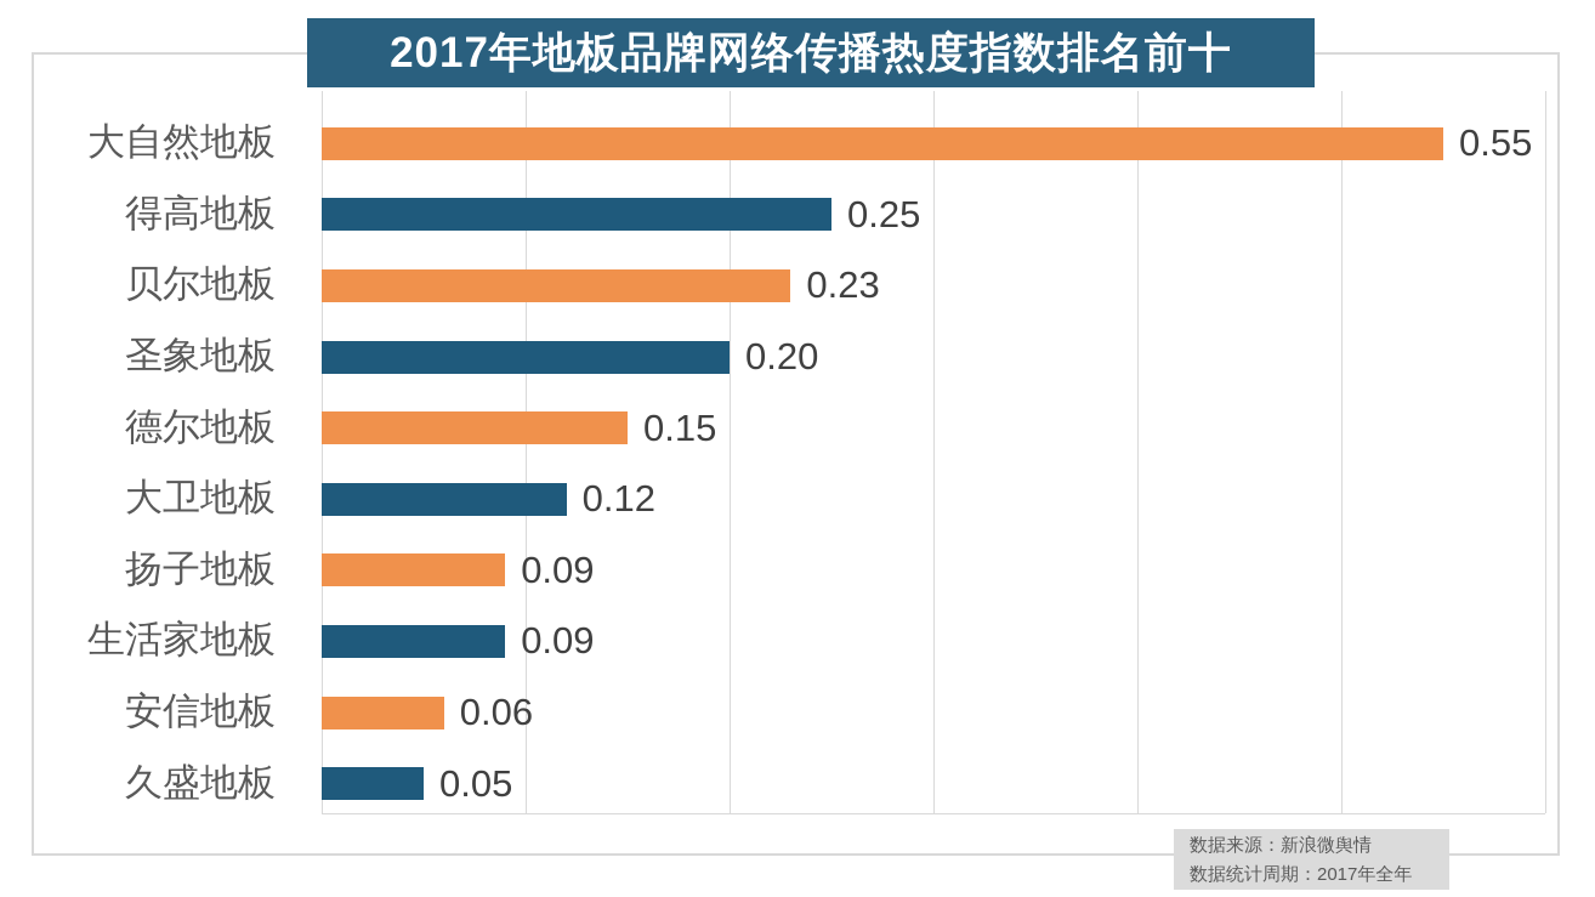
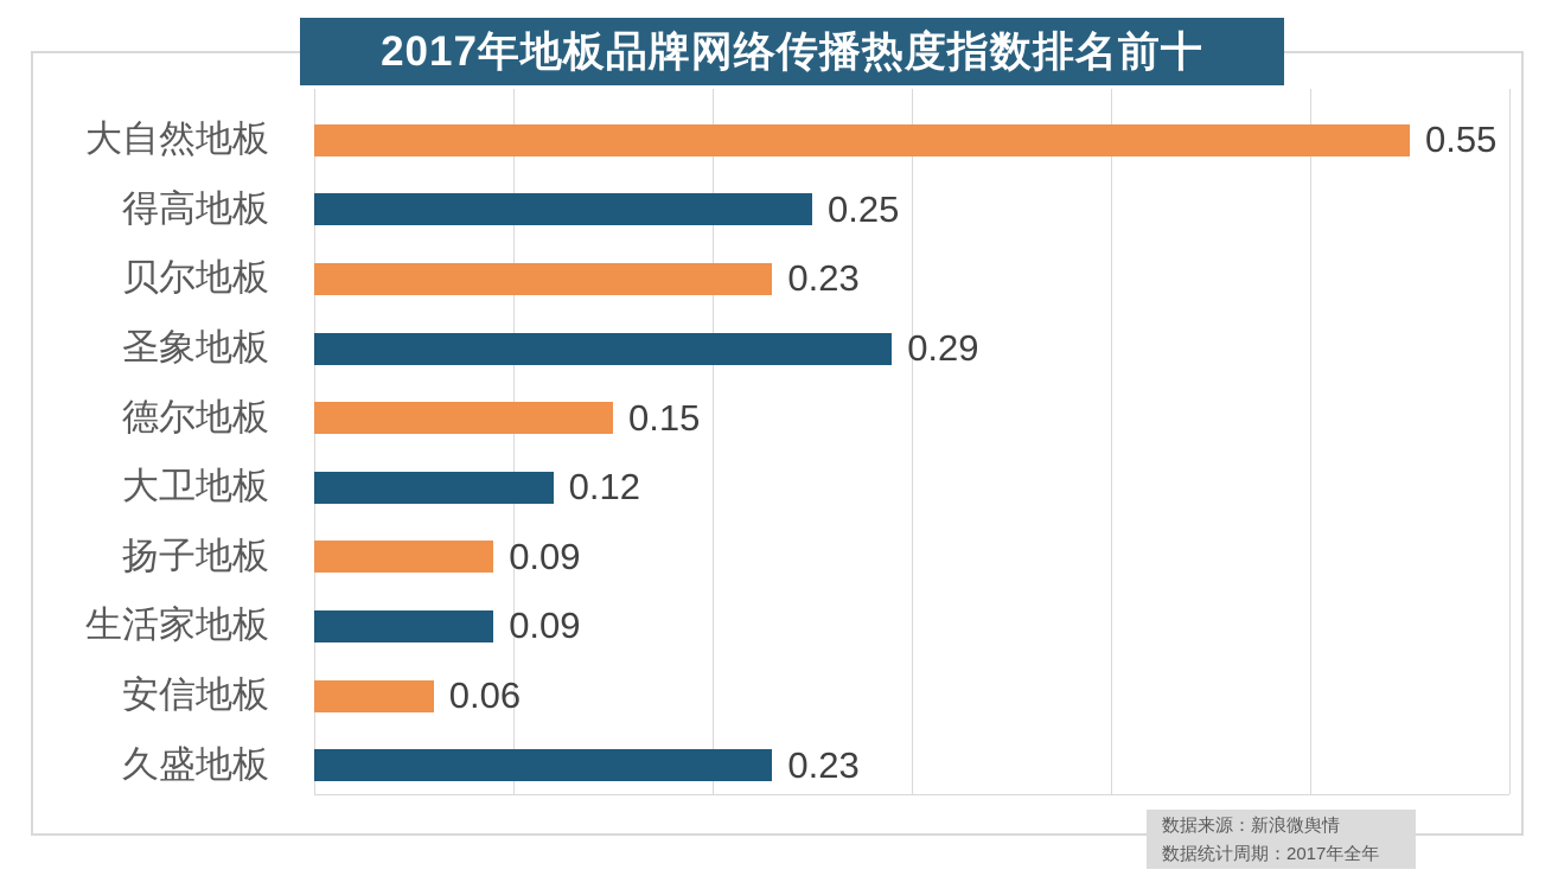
圣象地板: 0.20 -> 0.29
久盛地板: 0.05 -> 0.23
